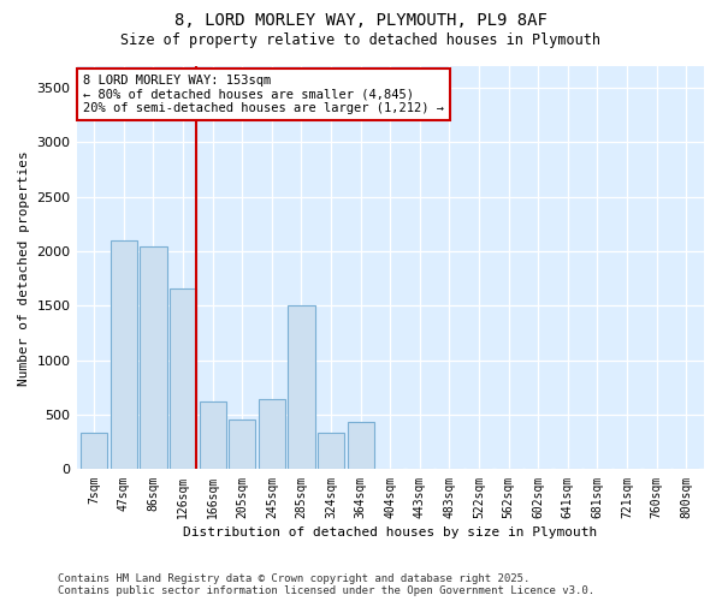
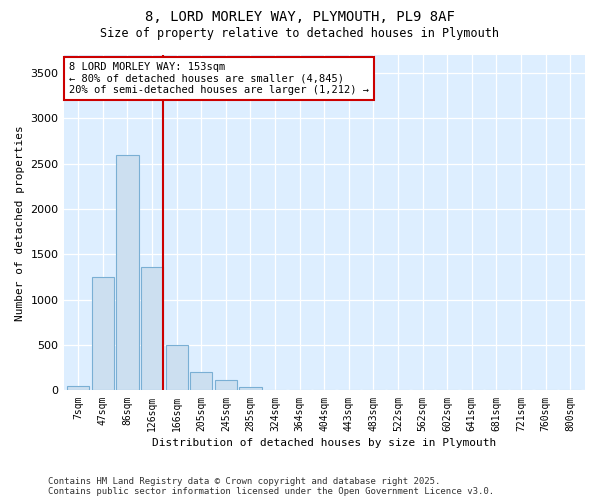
7sqm: 340 -> 50
47sqm: 2100 -> 1250
86sqm: 2040 -> 2600
126sqm: 1660 -> 1360
166sqm: 620 -> 500
205sqm: 460 -> 200
245sqm: 640 -> 110
285sqm: 1500 -> 40
324sqm: 340 -> 10
364sqm: 440 -> 0
